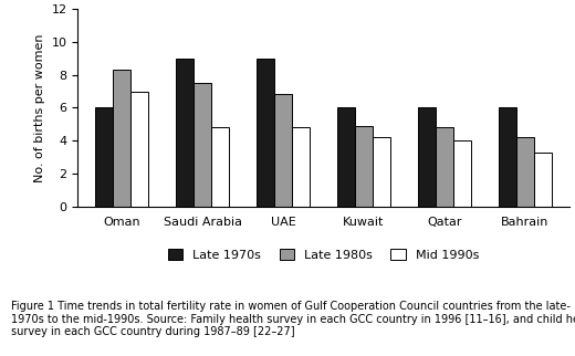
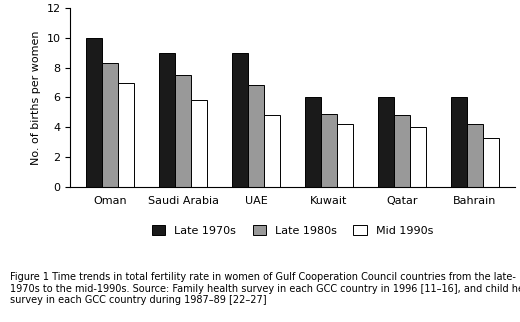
Late 1970s/Oman: 6 -> 10
Mid 1990s/Saudi Arabia: 4.8 -> 5.8
